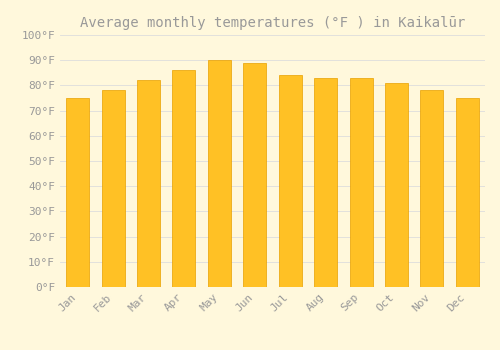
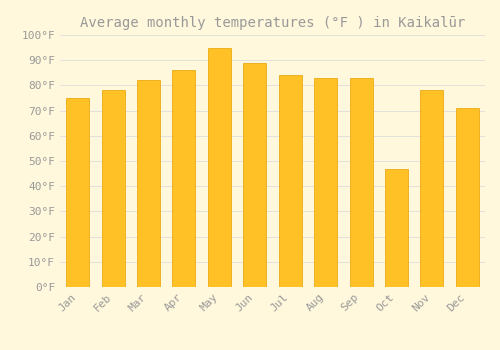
May: 90°F -> 95°F
Oct: 81°F -> 47°F
Dec: 75°F -> 71°F
